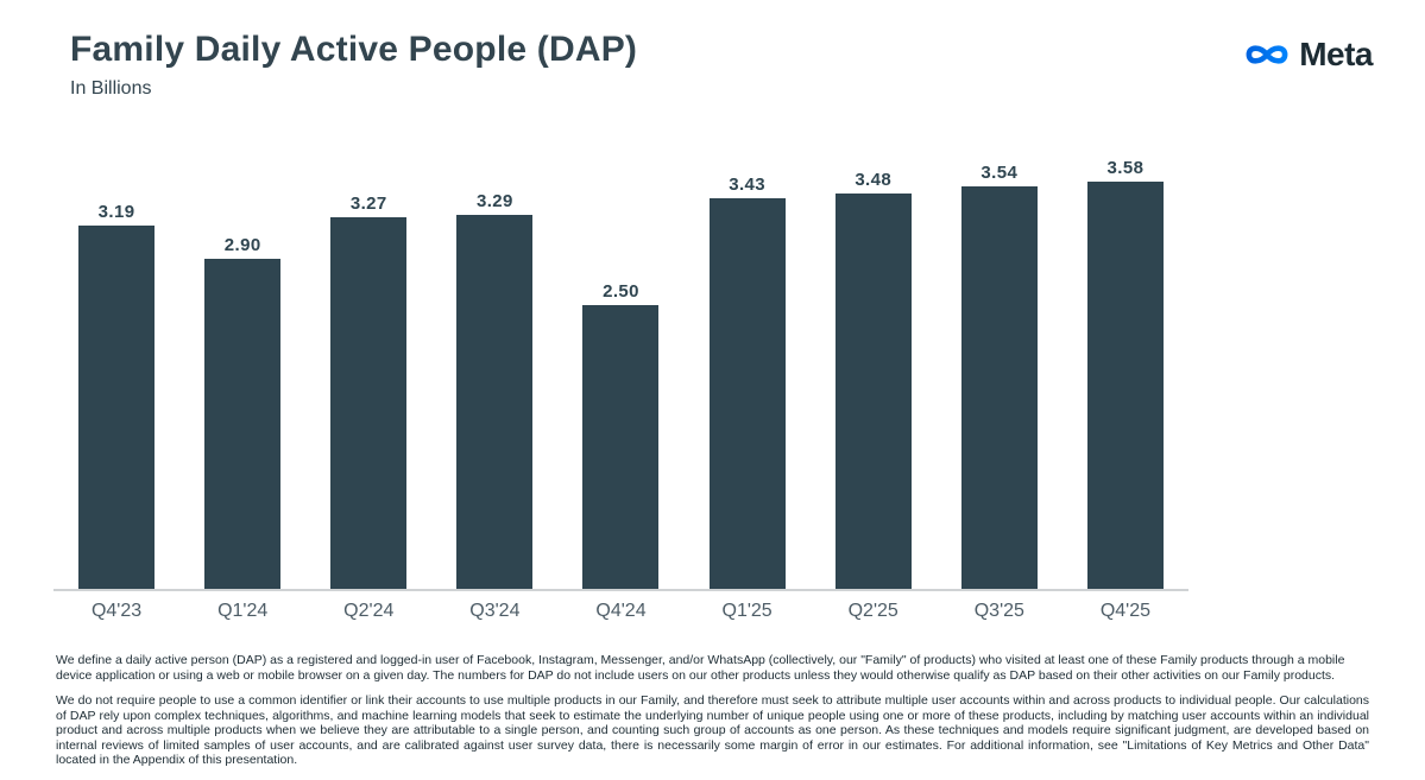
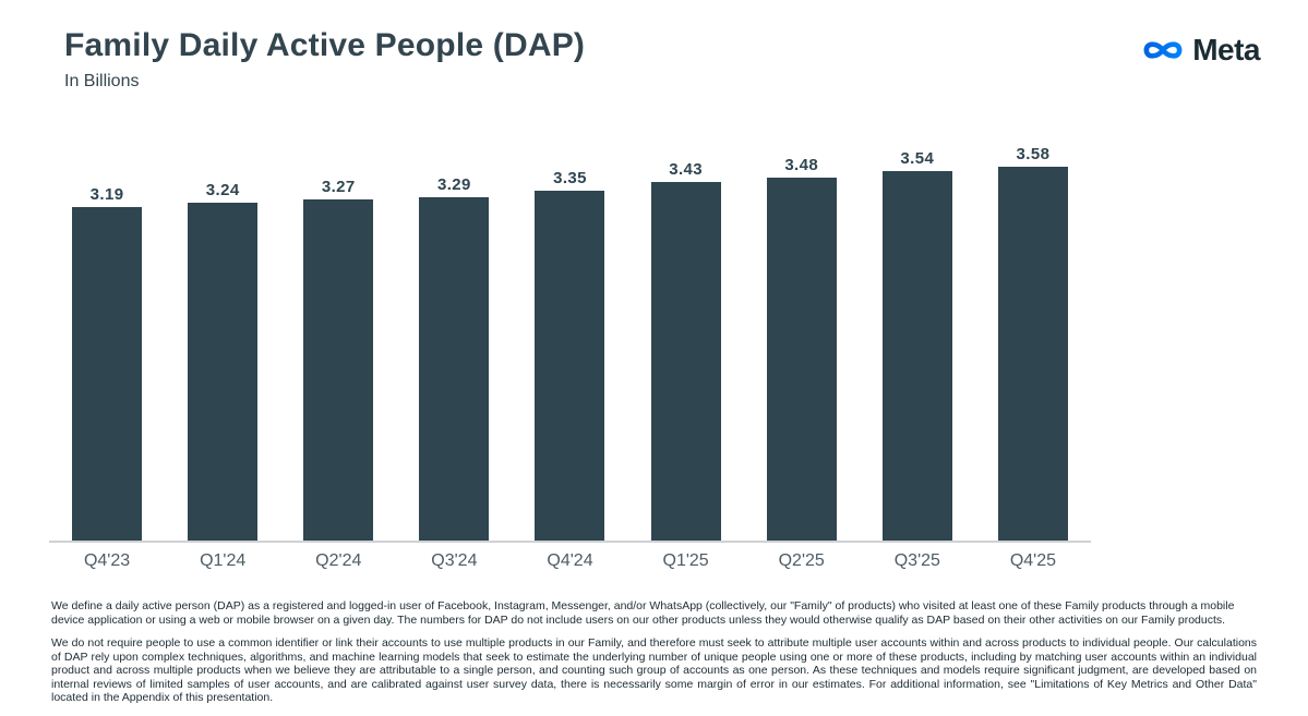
Q1'24: 2.90 -> 3.24
Q4'24: 2.50 -> 3.35
